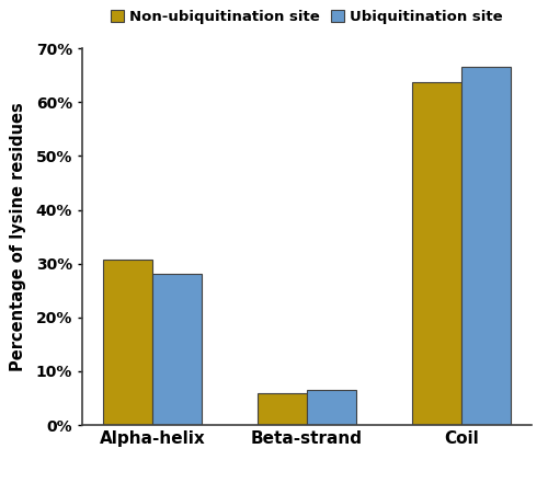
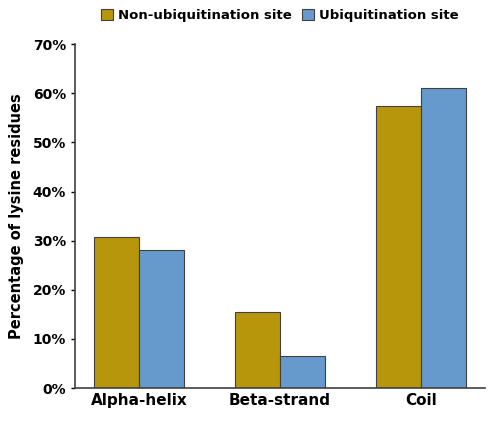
Non-ubiquitination site/Beta-strand: 6.0% -> 15.5%
Non-ubiquitination site/Coil: 63.8% -> 57.5%
Ubiquitination site/Coil: 66.5% -> 61.0%
